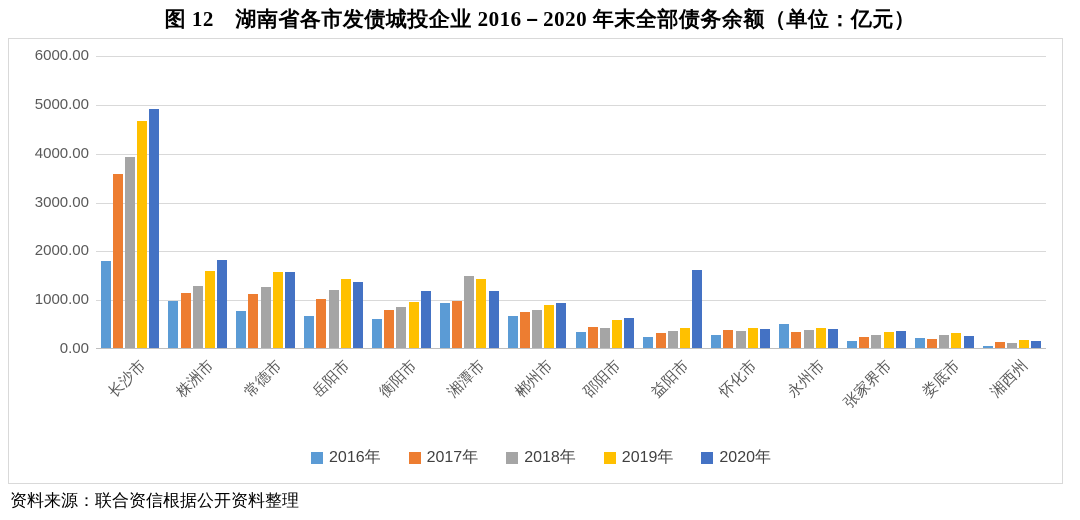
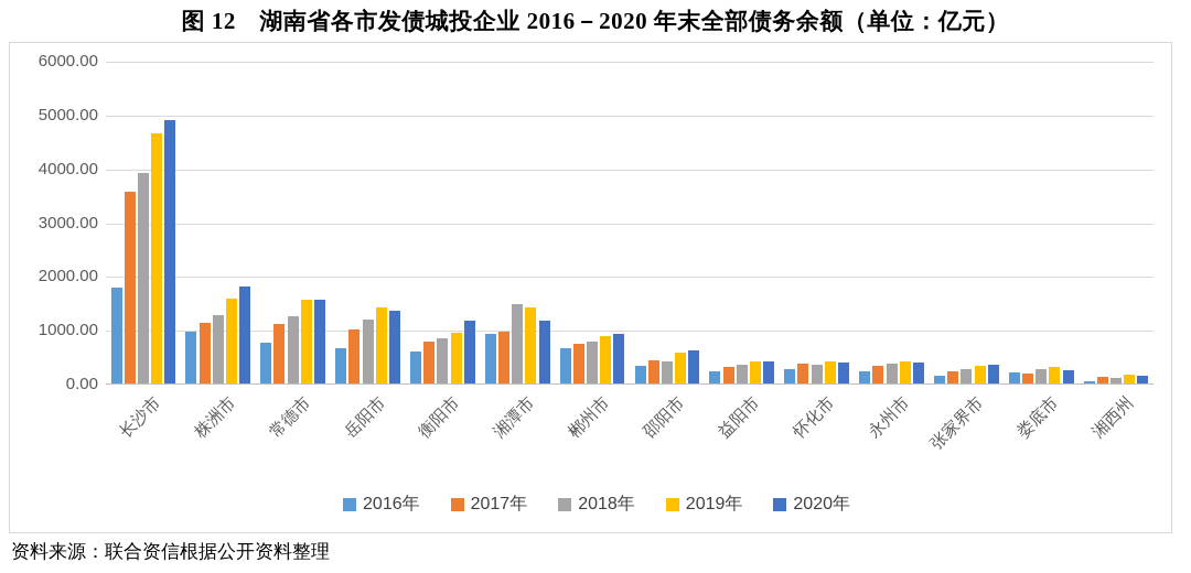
2020年/益阳市: 1600 -> 400
2016年/永州市: 500 -> 200
